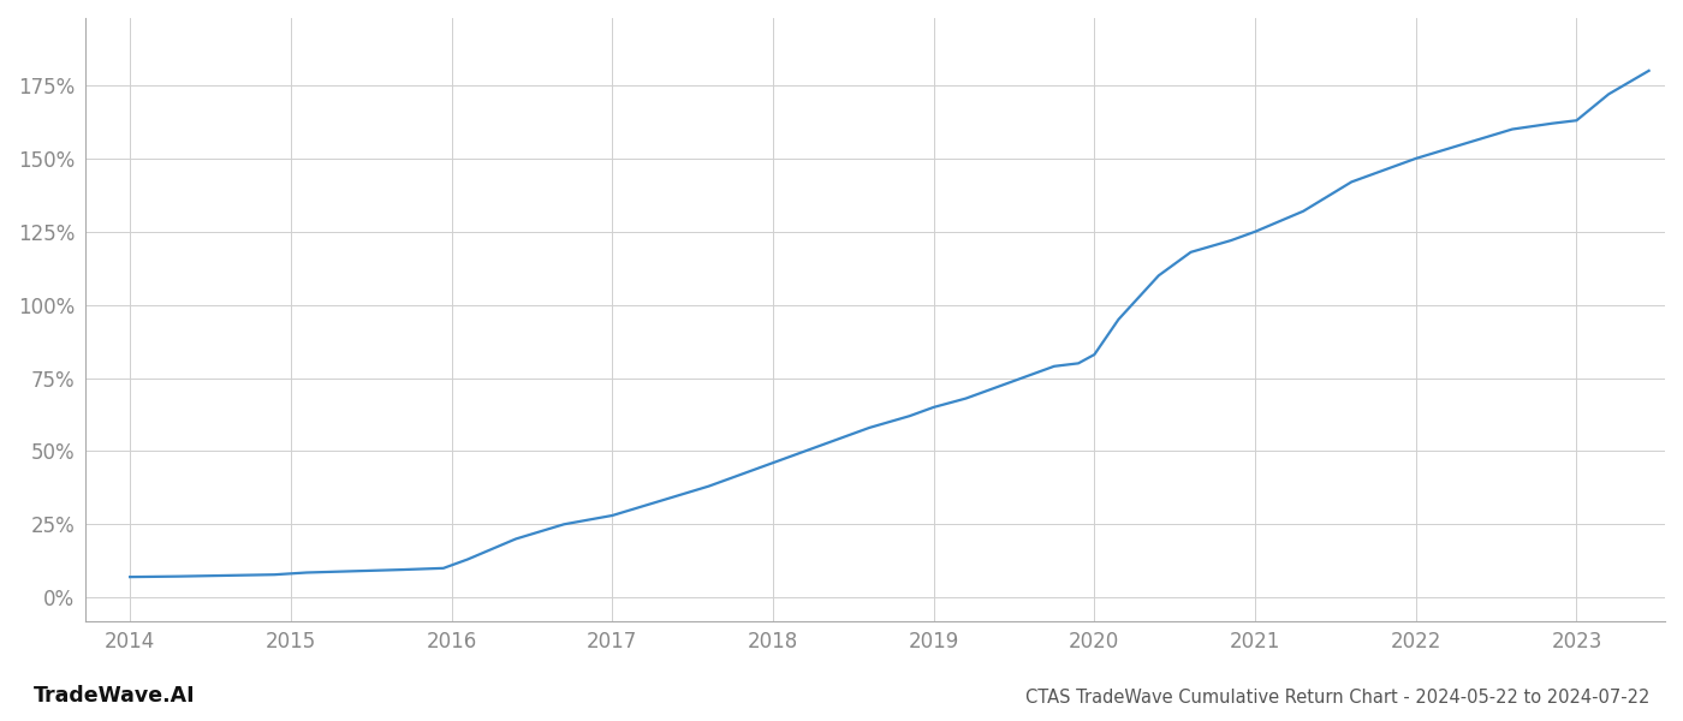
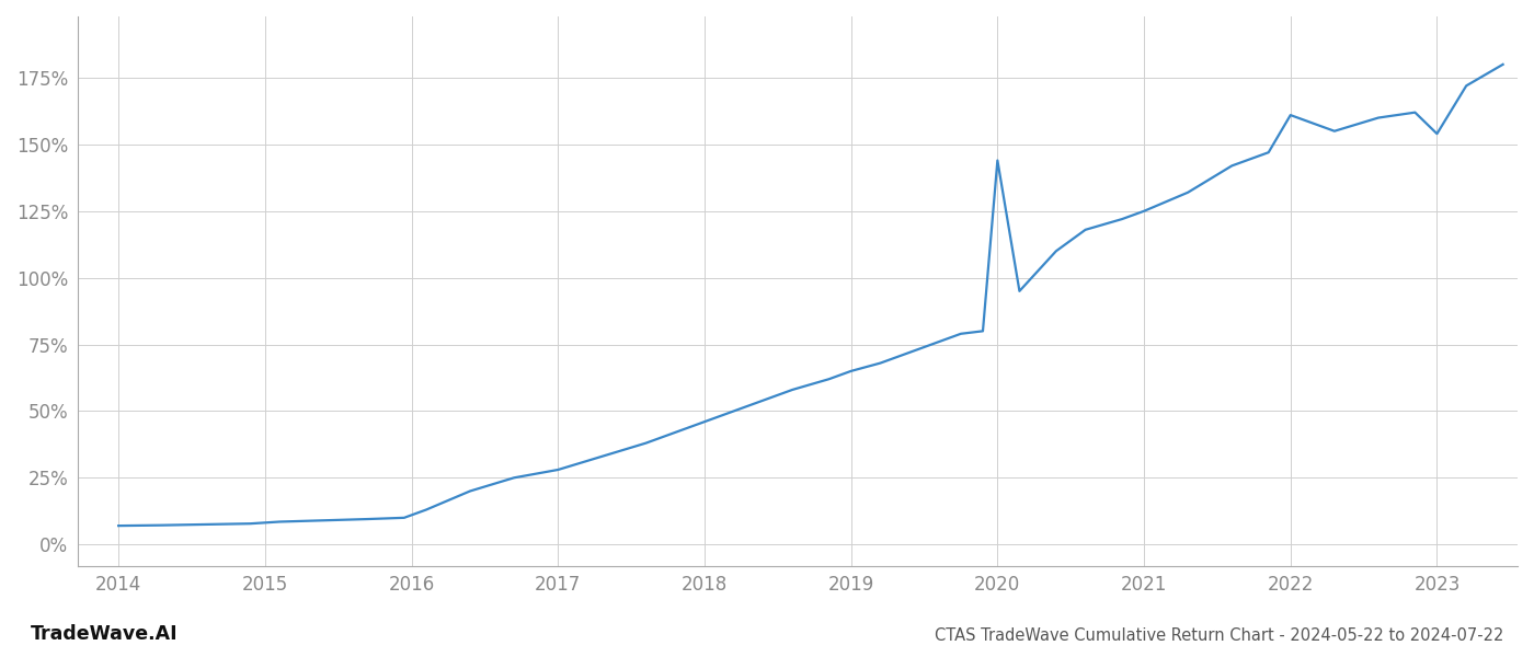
2020: 83.0% -> 144.0%
2022: 150.0% -> 161.0%
2023: 163.0% -> 154.0%
